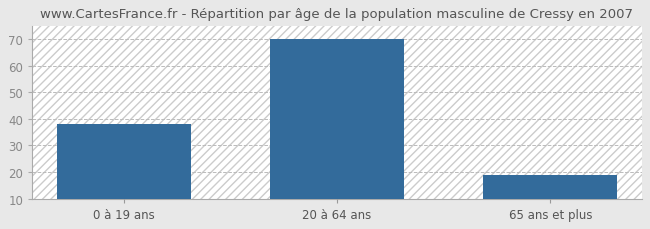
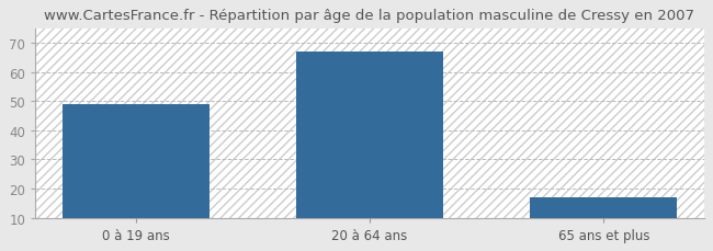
0 à 19 ans: 38 -> 49
20 à 64 ans: 70 -> 67
65 ans et plus: 19 -> 17
